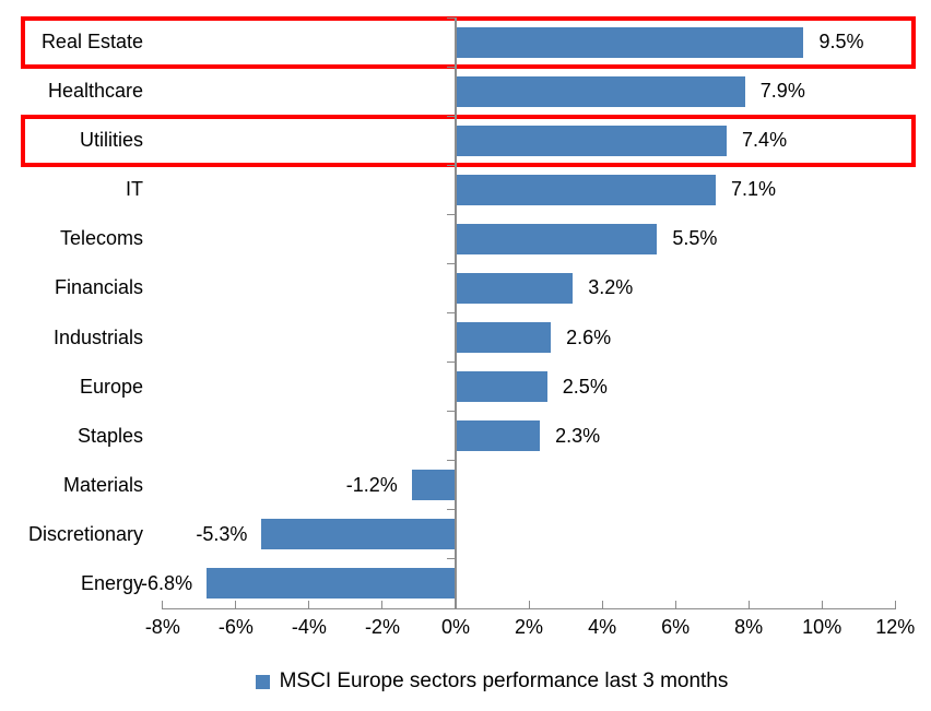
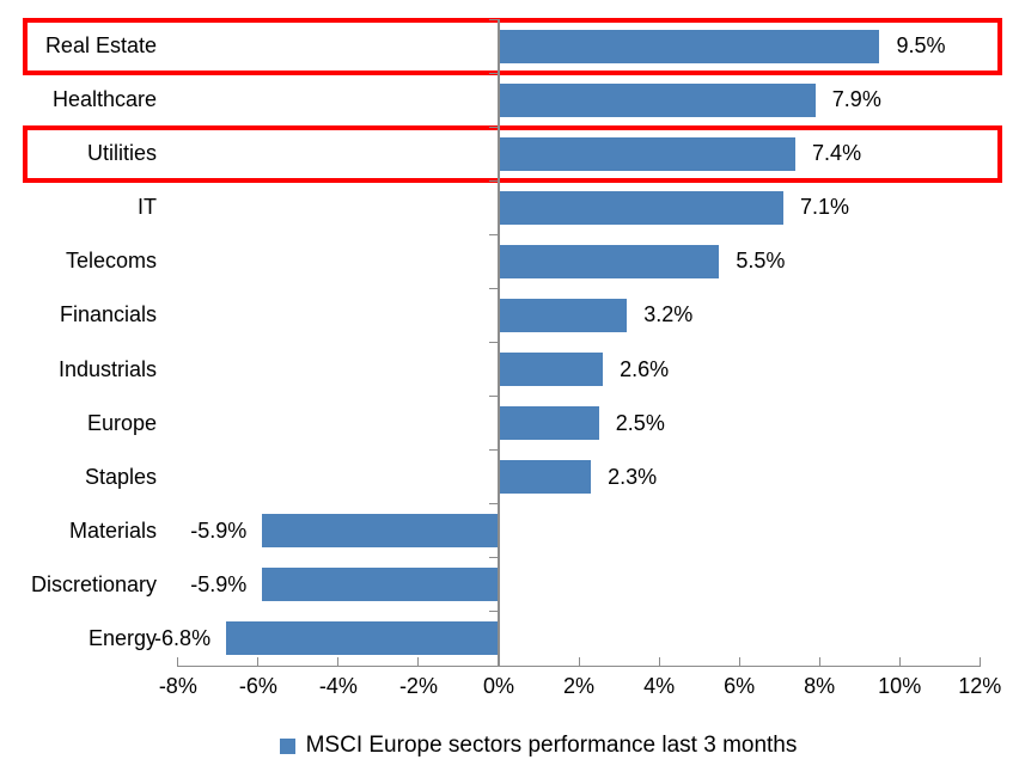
Materials: -1.2% -> -5.9%
Discretionary: -5.3% -> -5.9%
